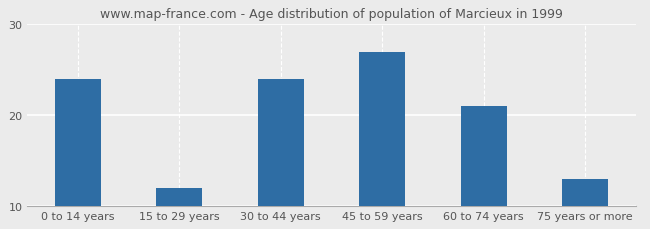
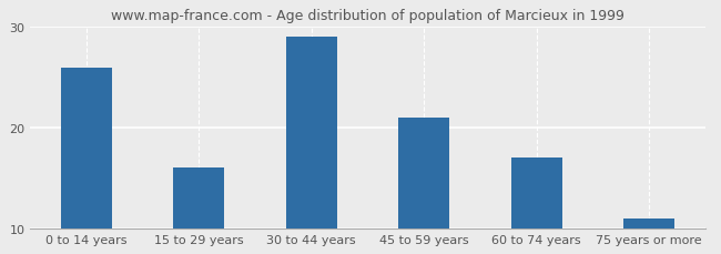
0 to 14 years: 24 -> 26
15 to 29 years: 12 -> 16
30 to 44 years: 24 -> 29
45 to 59 years: 27 -> 21
60 to 74 years: 21 -> 17
75 years or more: 13 -> 11
